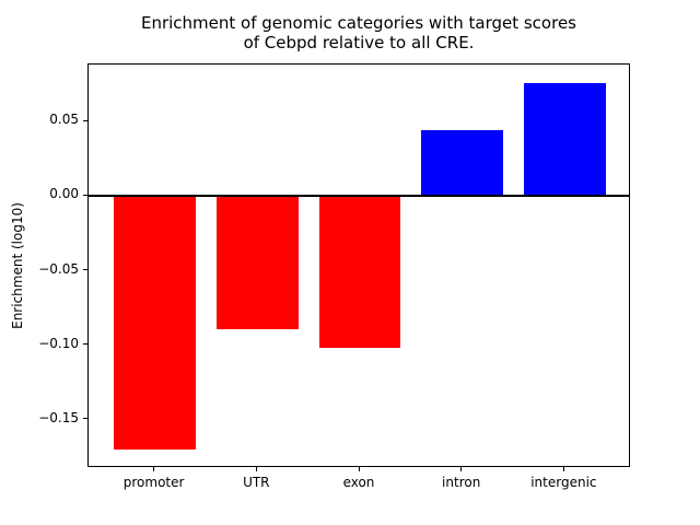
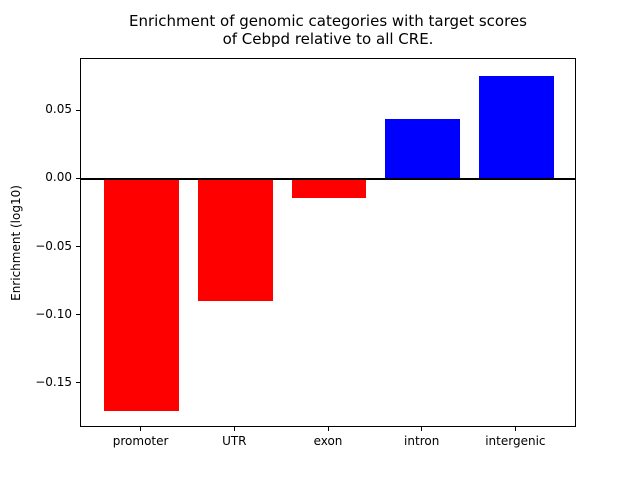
exon: -0.102 -> -0.014
